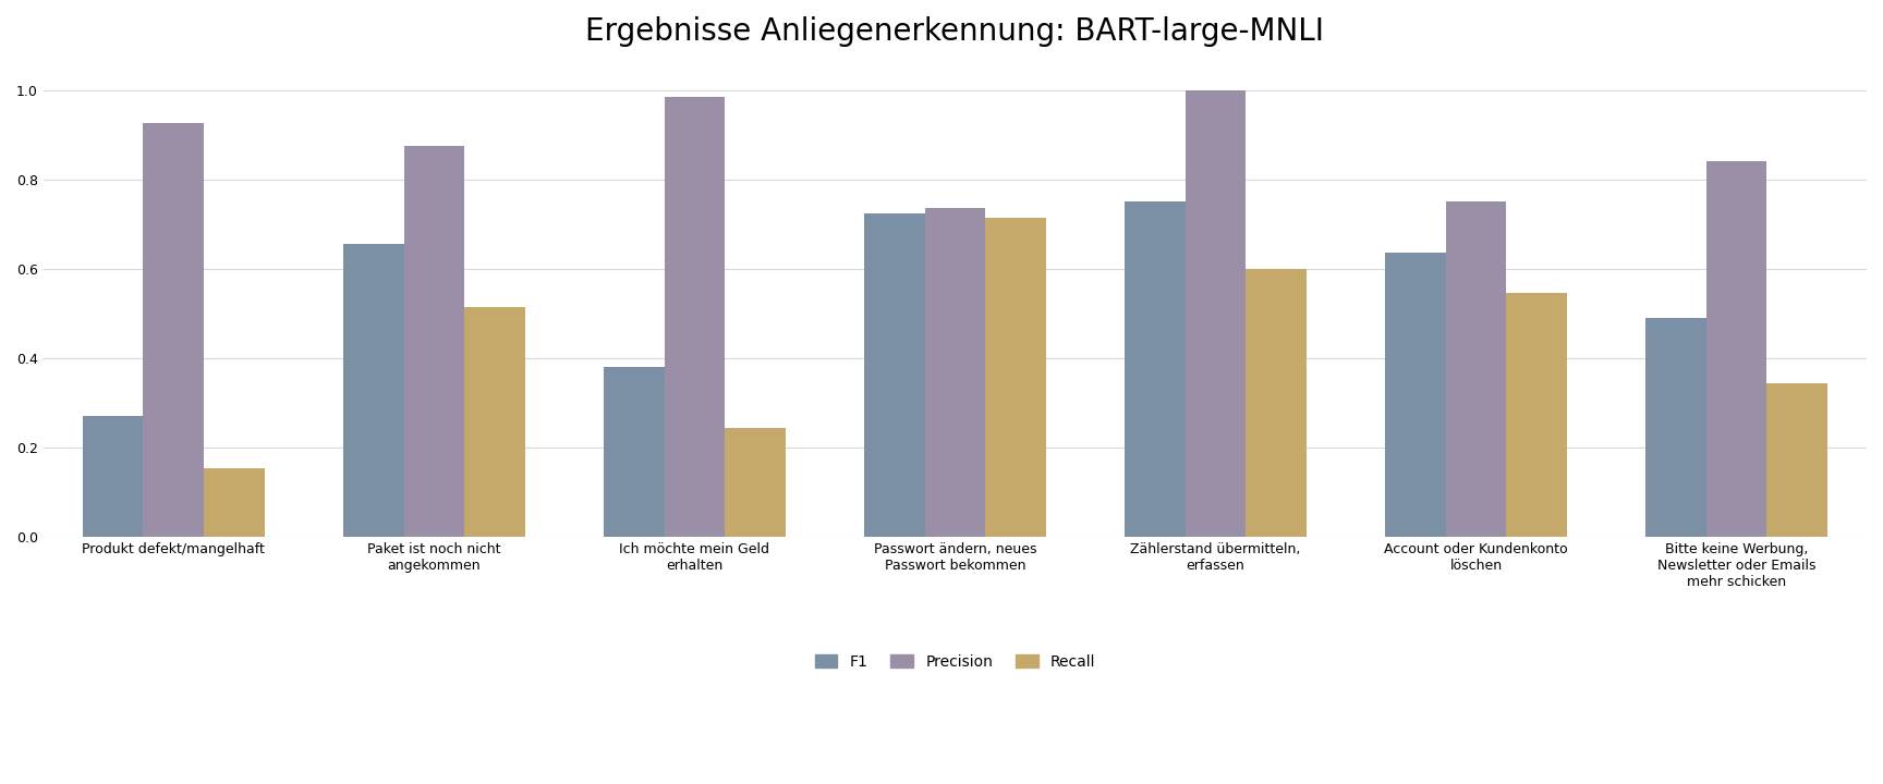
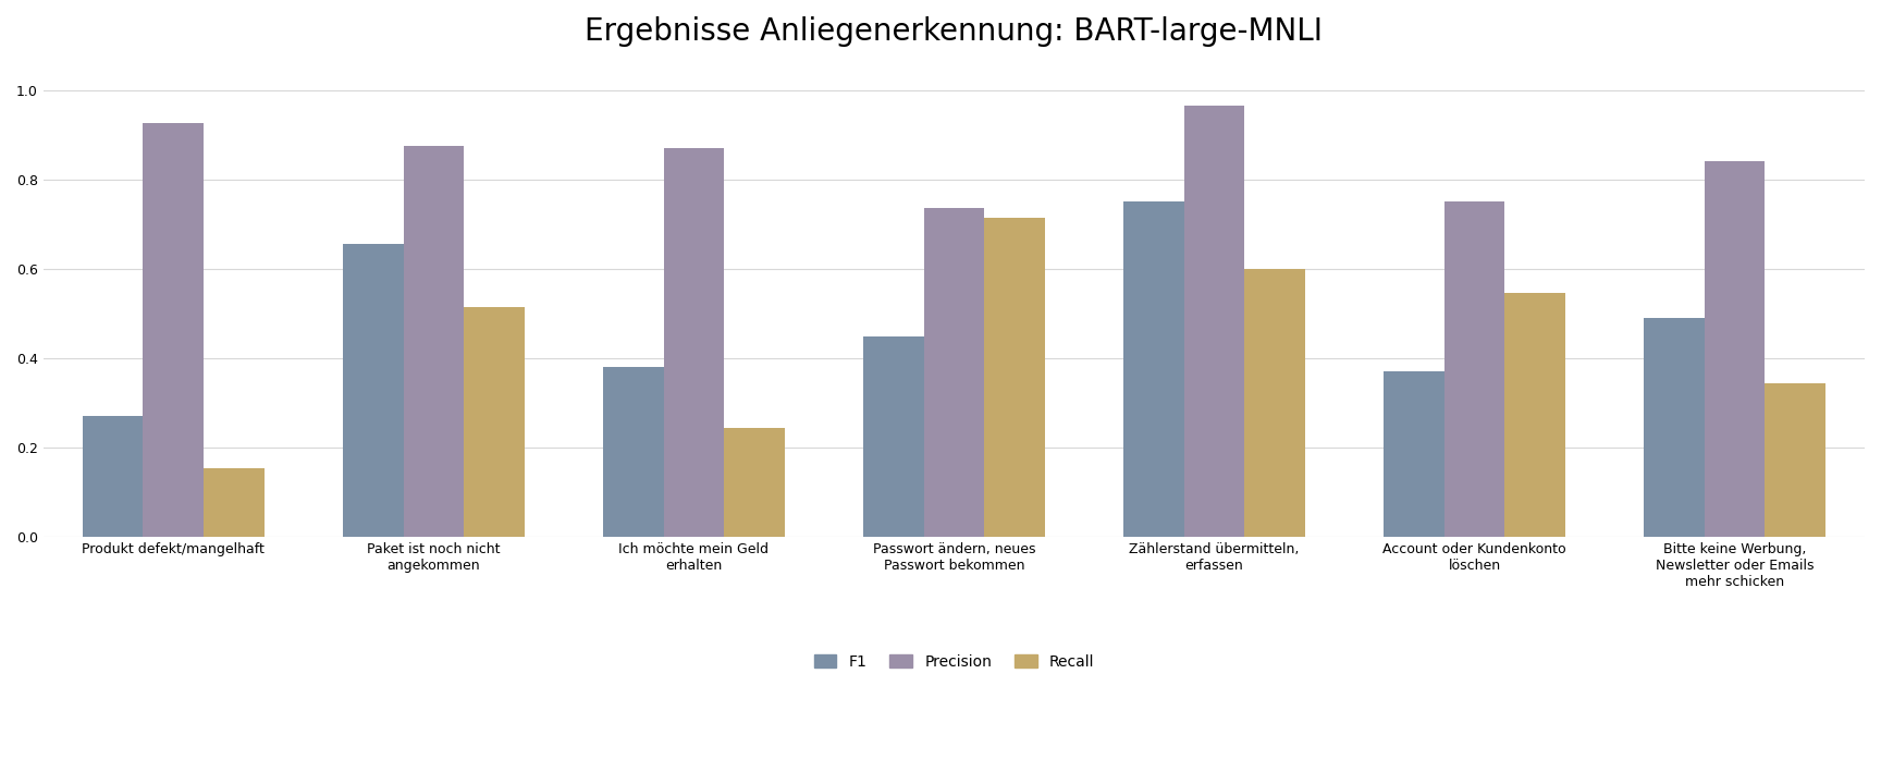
Precision/Ich möchte mein Geld erhalten: 0.985 -> 0.870
F1/Passwort ändern, neues Passwort bekommen: 0.725 -> 0.450
Precision/Zählerstand übermitteln, erfassen: 1.000 -> 0.965
F1/Account oder Kundenkonto löschen: 0.635 -> 0.370
